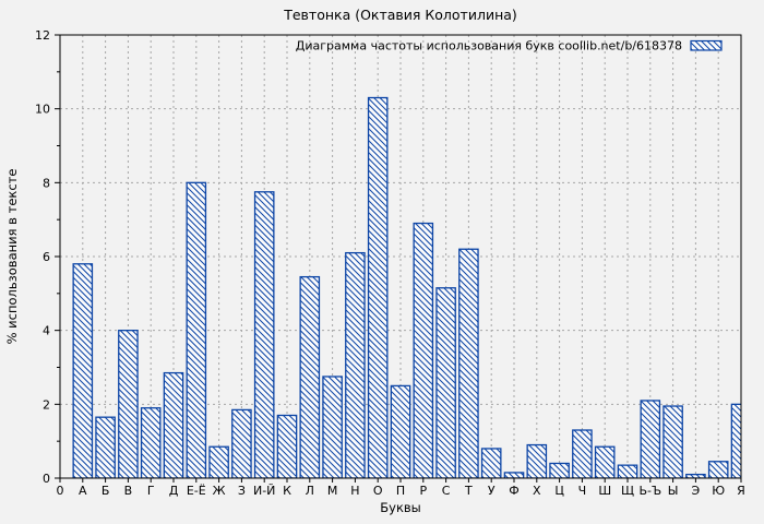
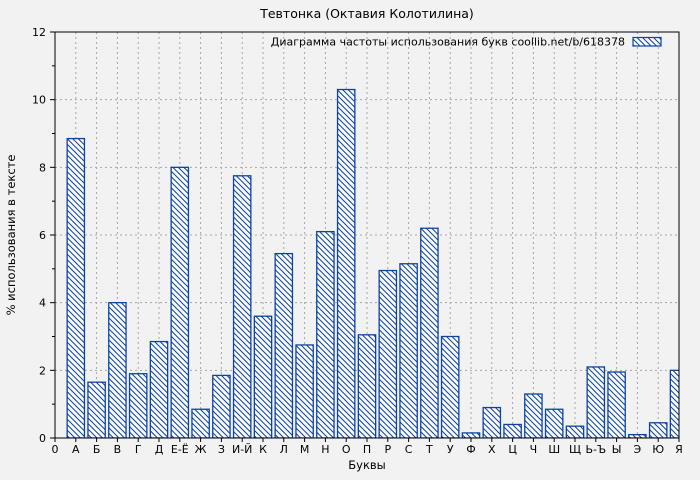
А: 5.8 -> 8.8
К: 1.7 -> 3.6
П: 2.5 -> 3.0
Р: 6.9 -> 5.0
У: 0.8 -> 3.0
